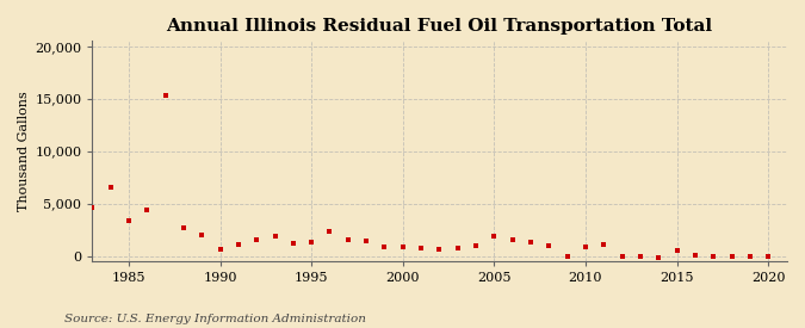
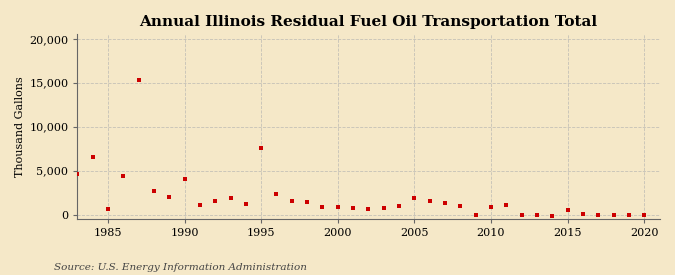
1985: 3,400 -> 600
1990: 600 -> 4,000
1995: 1,300 -> 7,600
